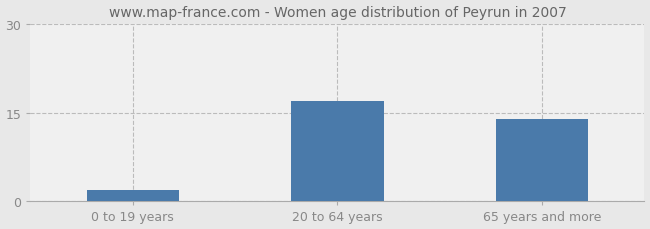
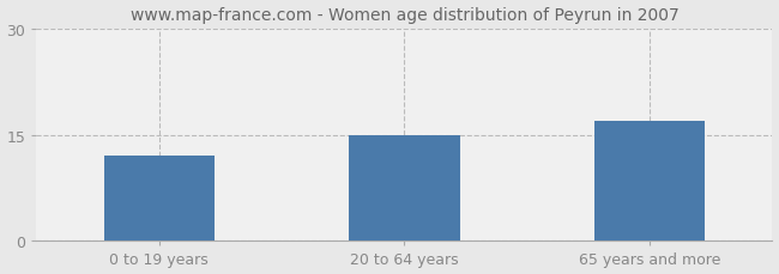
0 to 19 years: 2 -> 12
20 to 64 years: 17 -> 15
65 years and more: 14 -> 17
